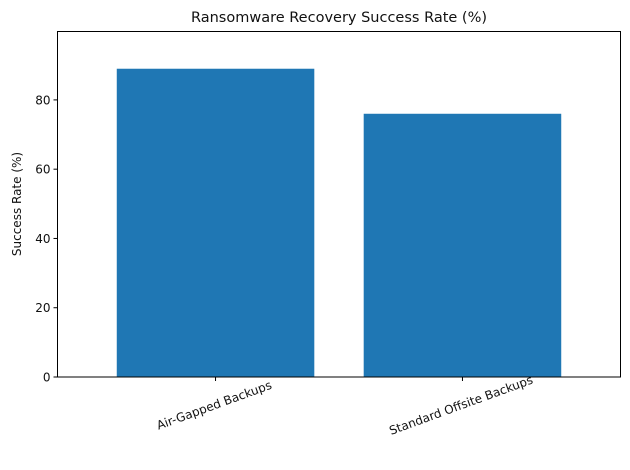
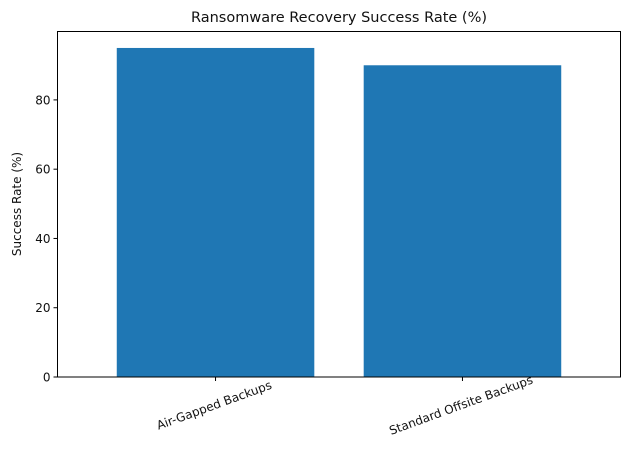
Air-Gapped Backups: 89 -> 95
Standard Offsite Backups: 76 -> 90
